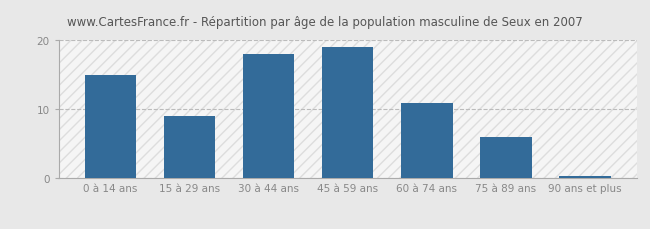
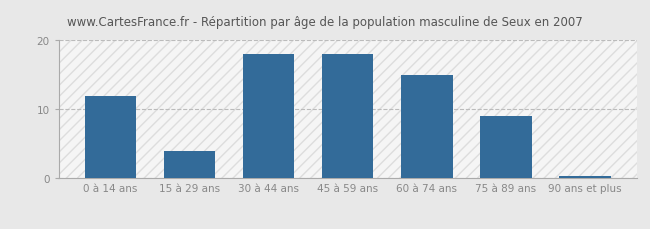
0 à 14 ans: 15.0 -> 12.0
15 à 29 ans: 9.0 -> 4.0
45 à 59 ans: 19.0 -> 18.0
60 à 74 ans: 11.0 -> 15.0
75 à 89 ans: 6.0 -> 9.0
